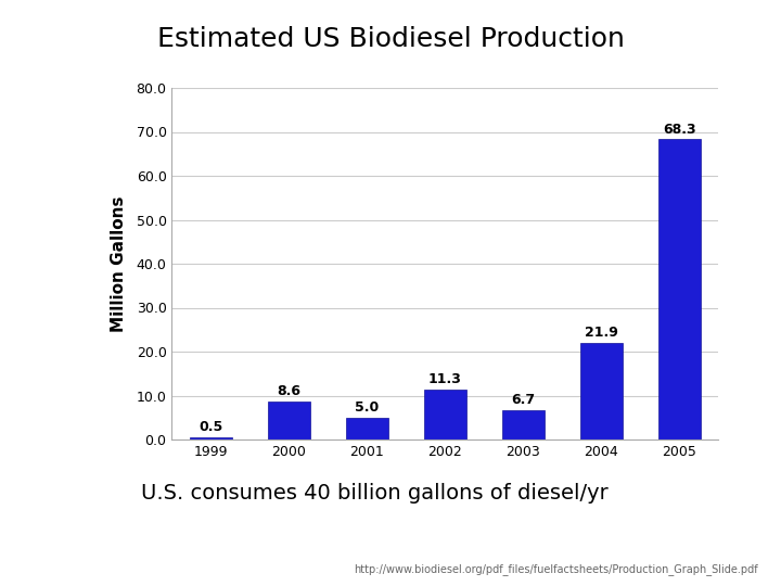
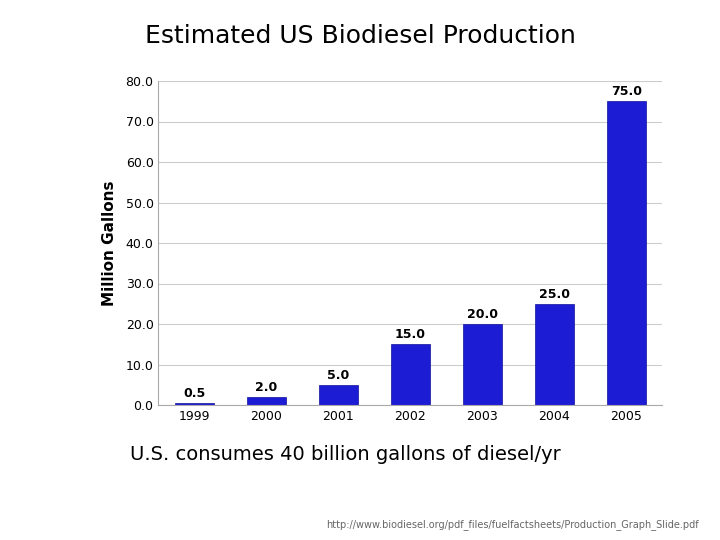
2000: 8.6 -> 2.0
2002: 11.3 -> 15.0
2003: 6.7 -> 20.0
2004: 21.9 -> 25.0
2005: 68.3 -> 75.0
